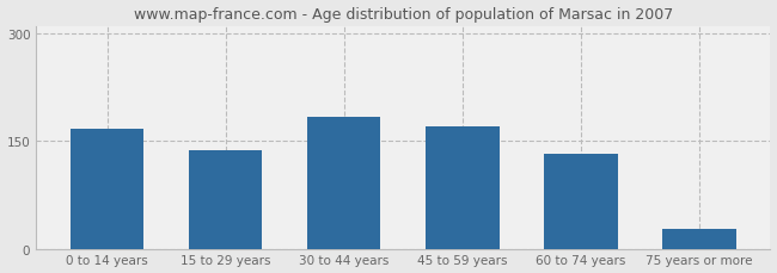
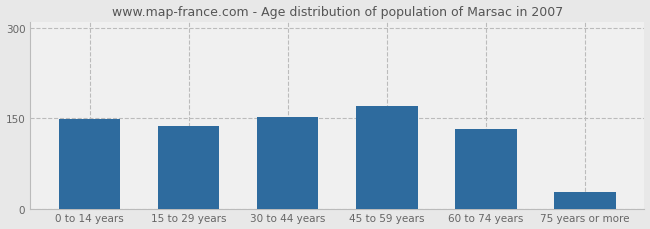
0 to 14 years: 166 -> 148
30 to 44 years: 184 -> 152
